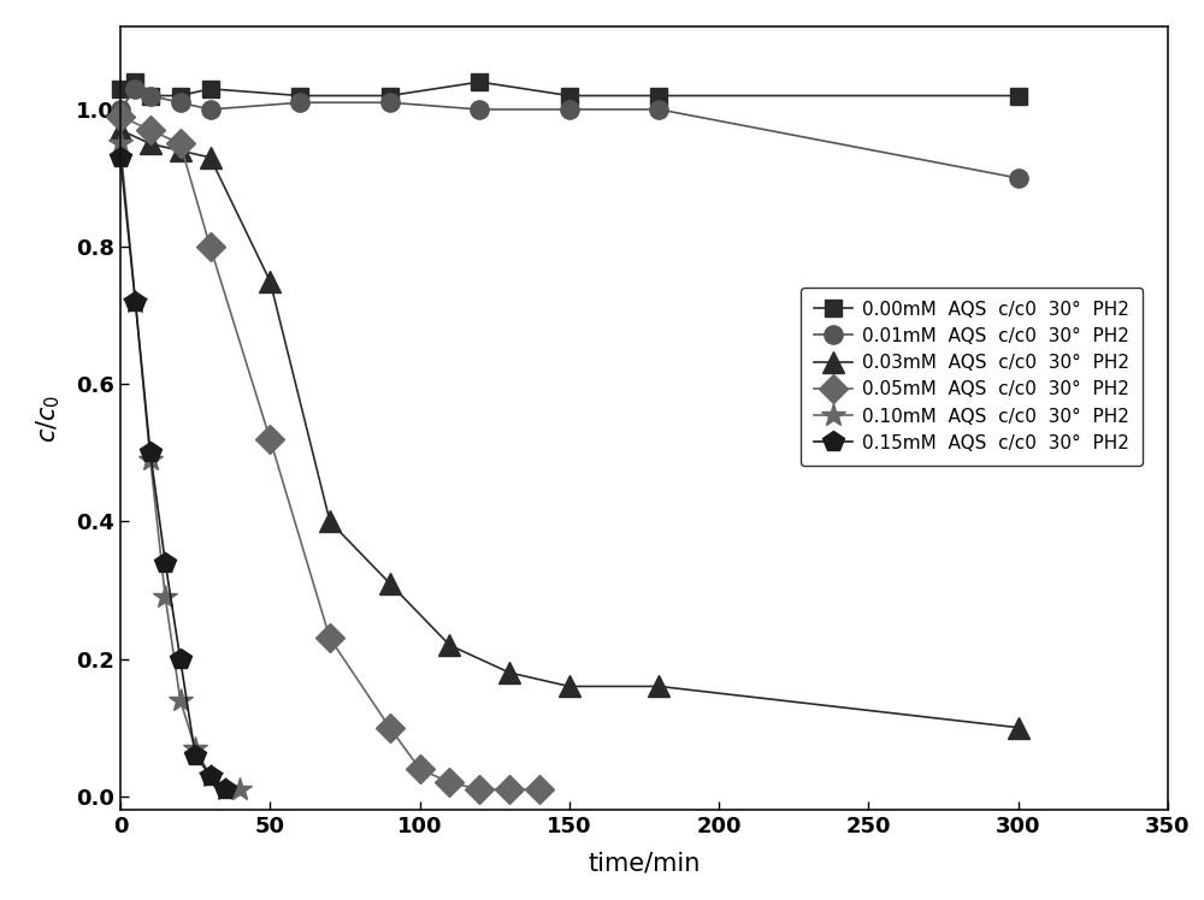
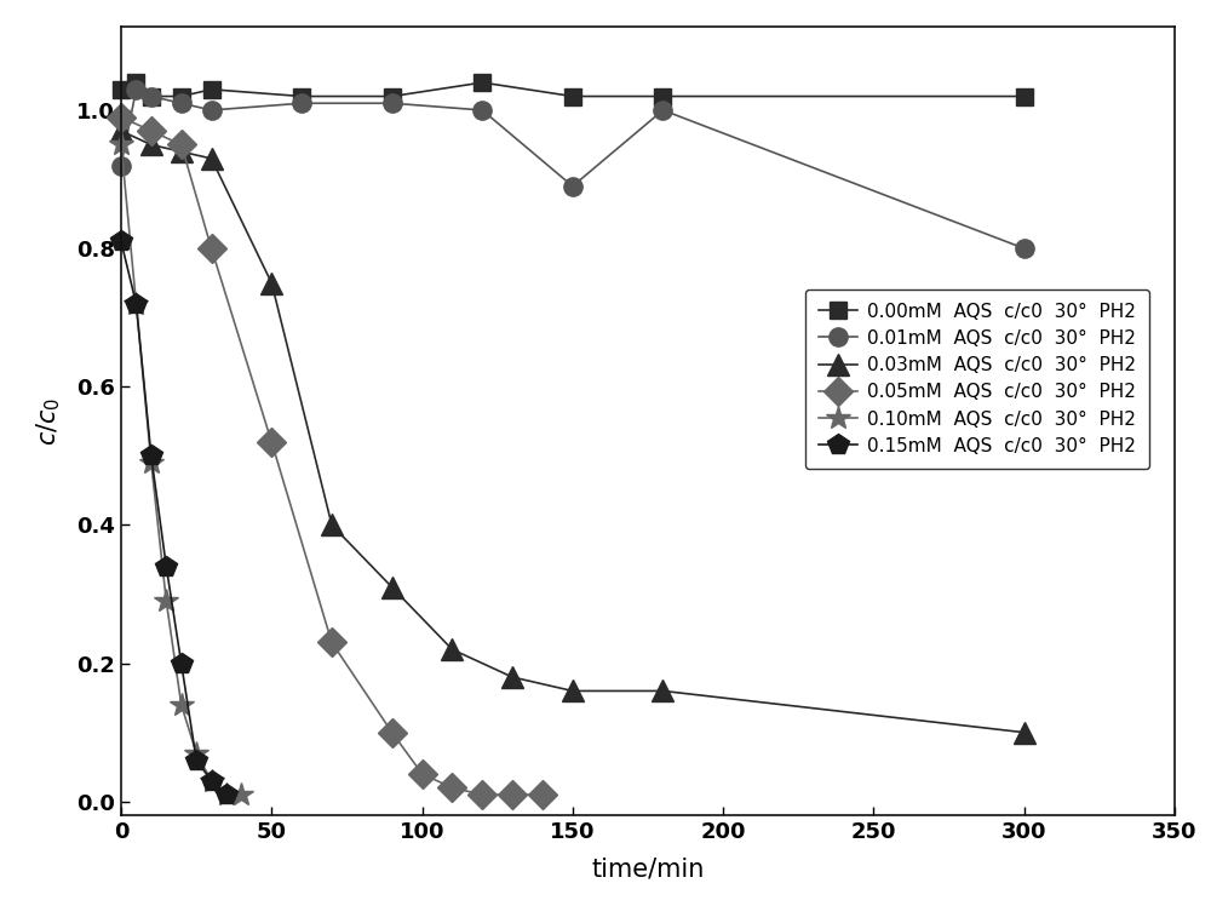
0.01mM AQS c/c0 30° PH2/0: 1.00 -> 0.92
0.15mM AQS c/c0 30° PH2/0: 0.93 -> 0.81
0.01mM AQS c/c0 30° PH2/150: 1.00 -> 0.89
0.01mM AQS c/c0 30° PH2/300: 0.90 -> 0.80
